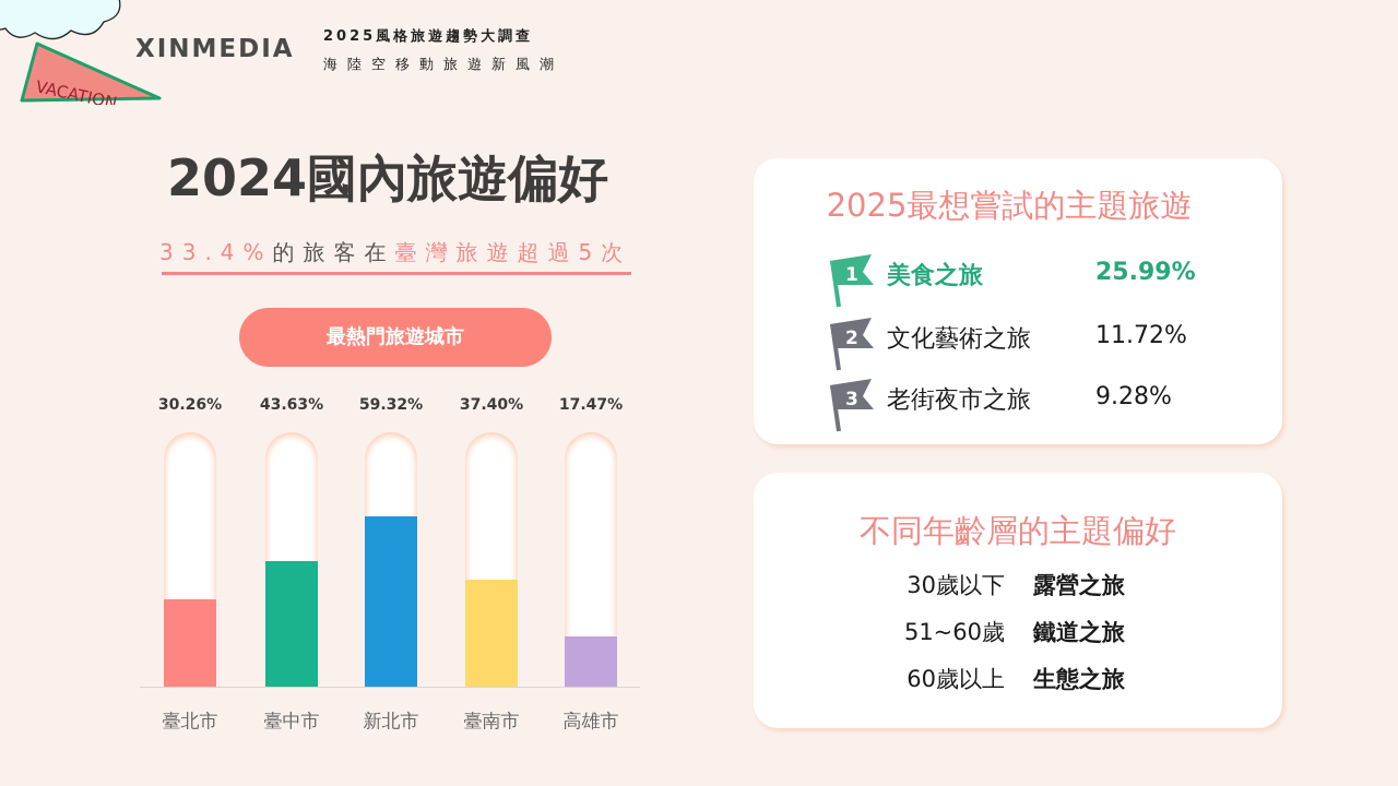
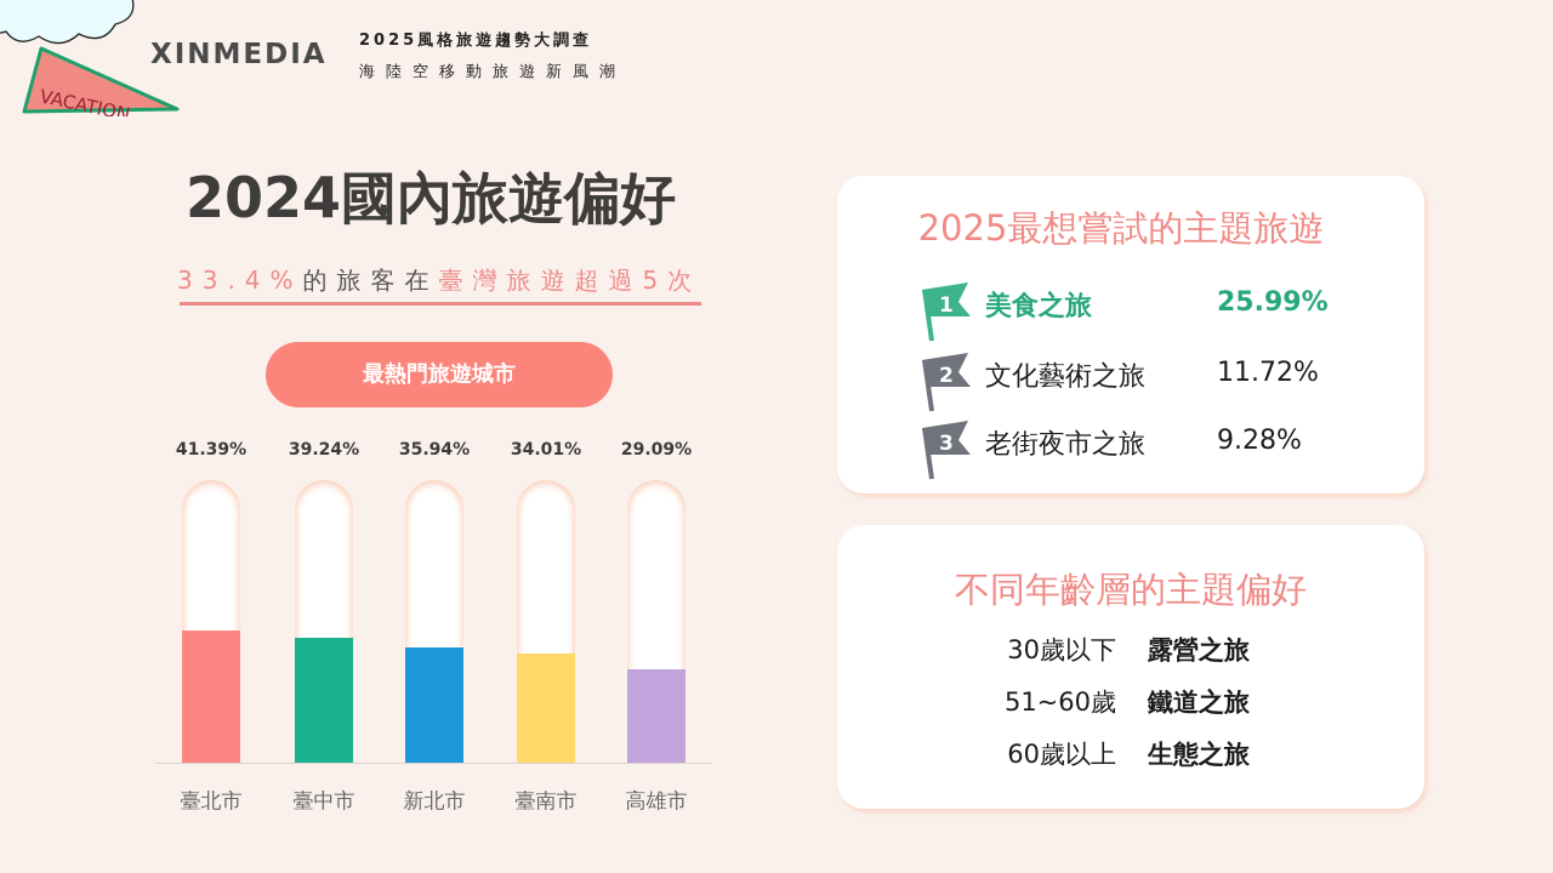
臺北市: 30.26% -> 41.39%
臺中市: 43.63% -> 39.24%
新北市: 59.32% -> 35.94%
臺南市: 37.40% -> 34.01%
高雄市: 17.47% -> 29.09%
